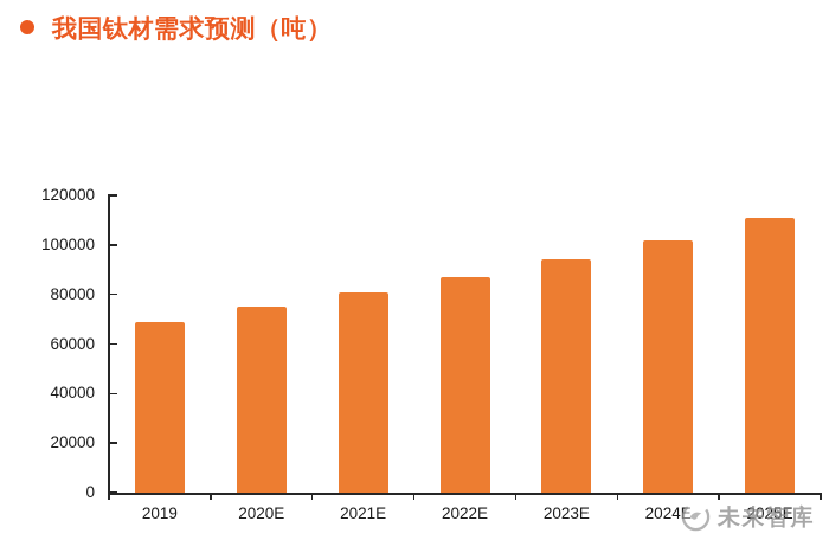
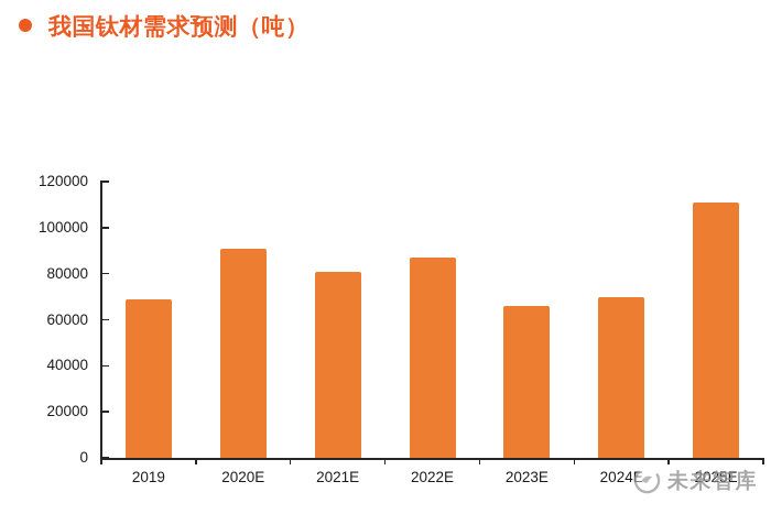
2020E: 75000 -> 91000
2023E: 94000 -> 66000
2024E: 102000 -> 70000
